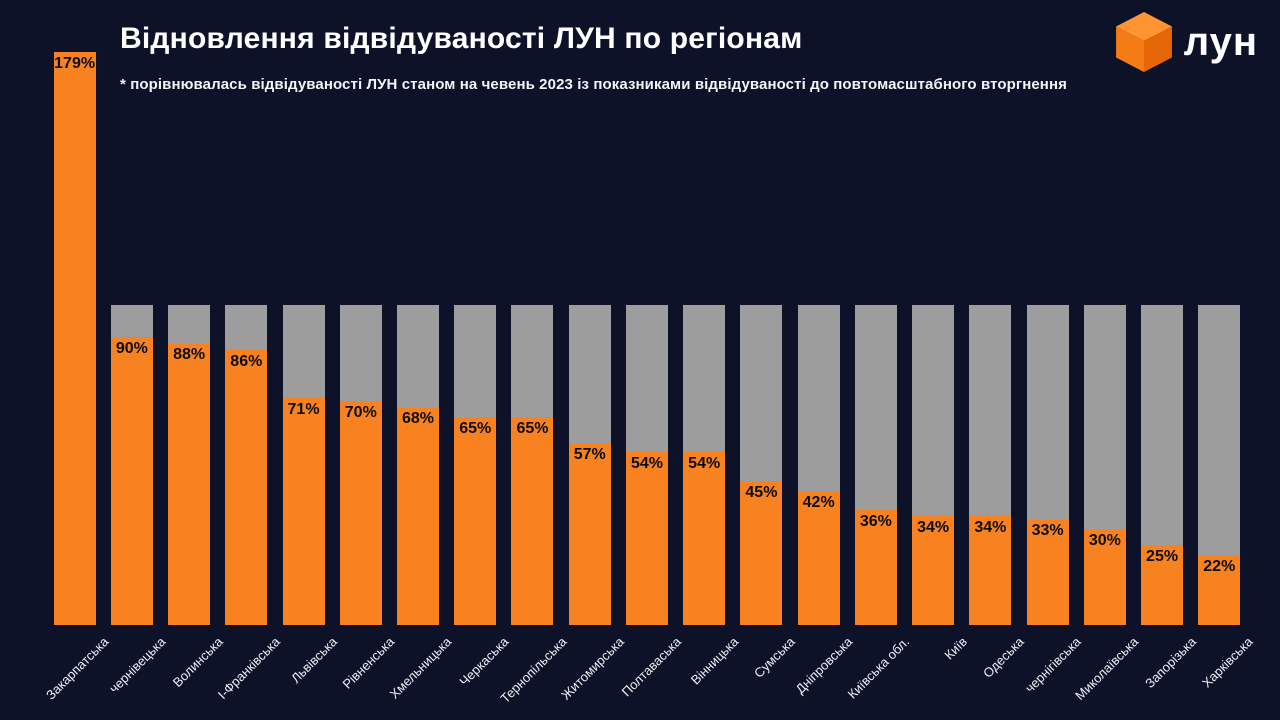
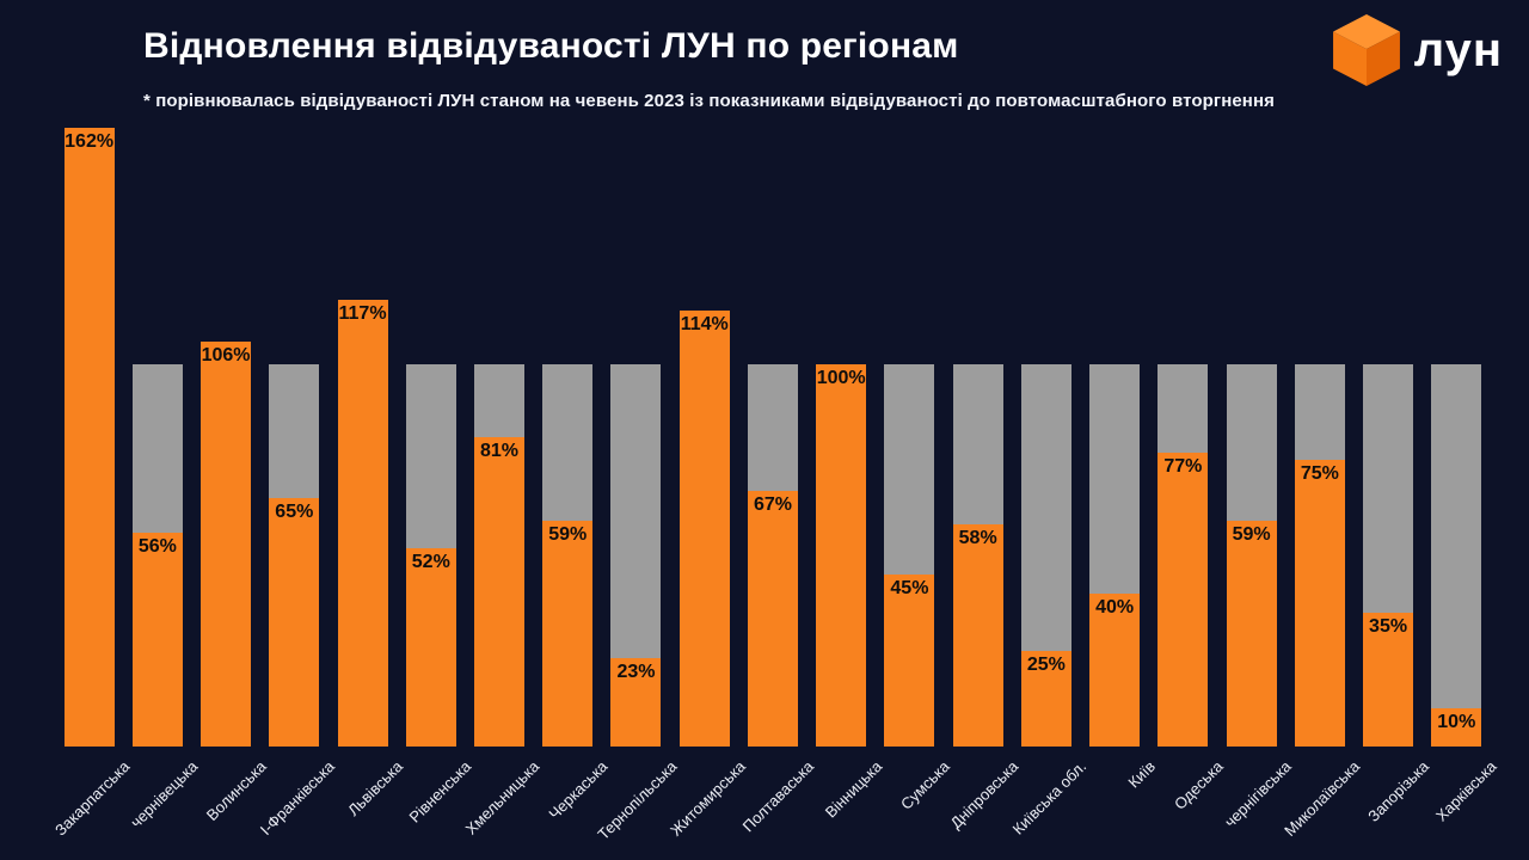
Закарпатська: 179% -> 162%
чернівецька: 90% -> 56%
Волинська: 88% -> 106%
І-Франківська: 86% -> 65%
Львівська: 71% -> 117%
Рівненська: 70% -> 52%
Хмельницька: 68% -> 81%
Черкаська: 65% -> 59%
Тернопільська: 65% -> 23%
Житомирська: 57% -> 114%
Полтаваська: 54% -> 67%
Вінницька: 54% -> 100%
Дніпровська: 42% -> 58%
Київська обл.: 36% -> 25%
Київ: 34% -> 40%
Одеська: 34% -> 77%
чернігівська: 33% -> 59%
Миколаївська: 30% -> 75%
Запорізька: 25% -> 35%
Харківська: 22% -> 10%
